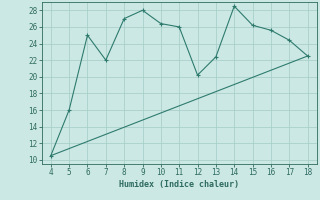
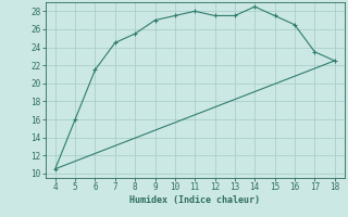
6: 25.0 -> 21.5
7: 22.0 -> 24.5
8: 27.0 -> 25.5
9: 28.0 -> 27.0
10: 26.4 -> 27.5
11: 26.0 -> 28.0
12: 20.2 -> 27.5
13: 22.4 -> 27.5
15: 26.2 -> 27.5
16: 25.6 -> 26.5
17: 24.4 -> 23.5
